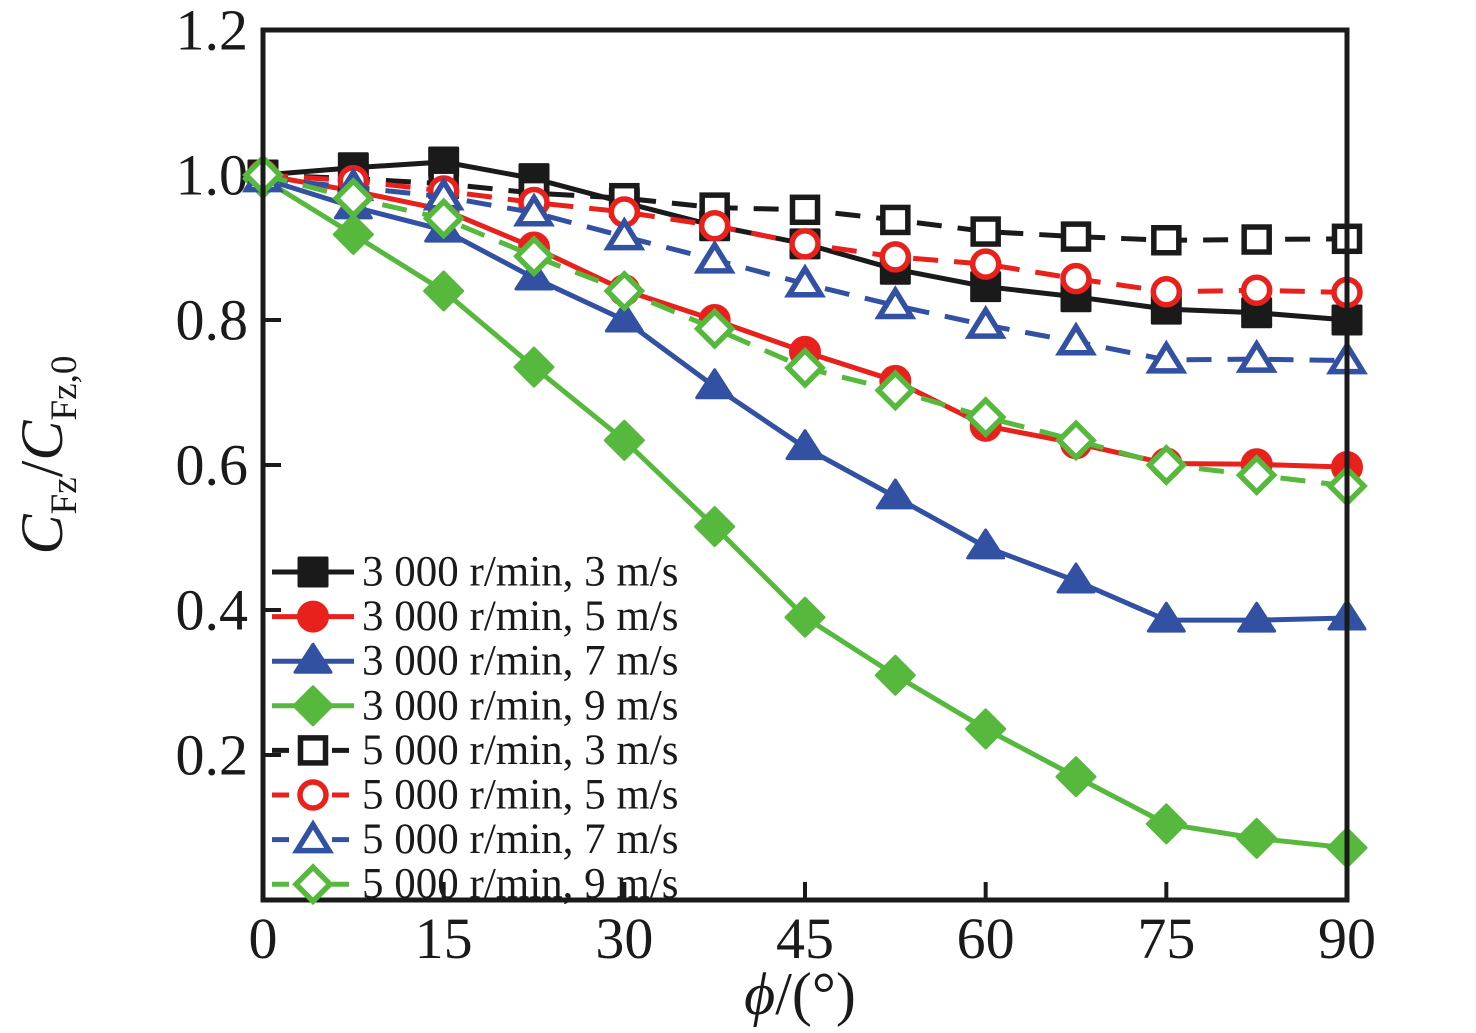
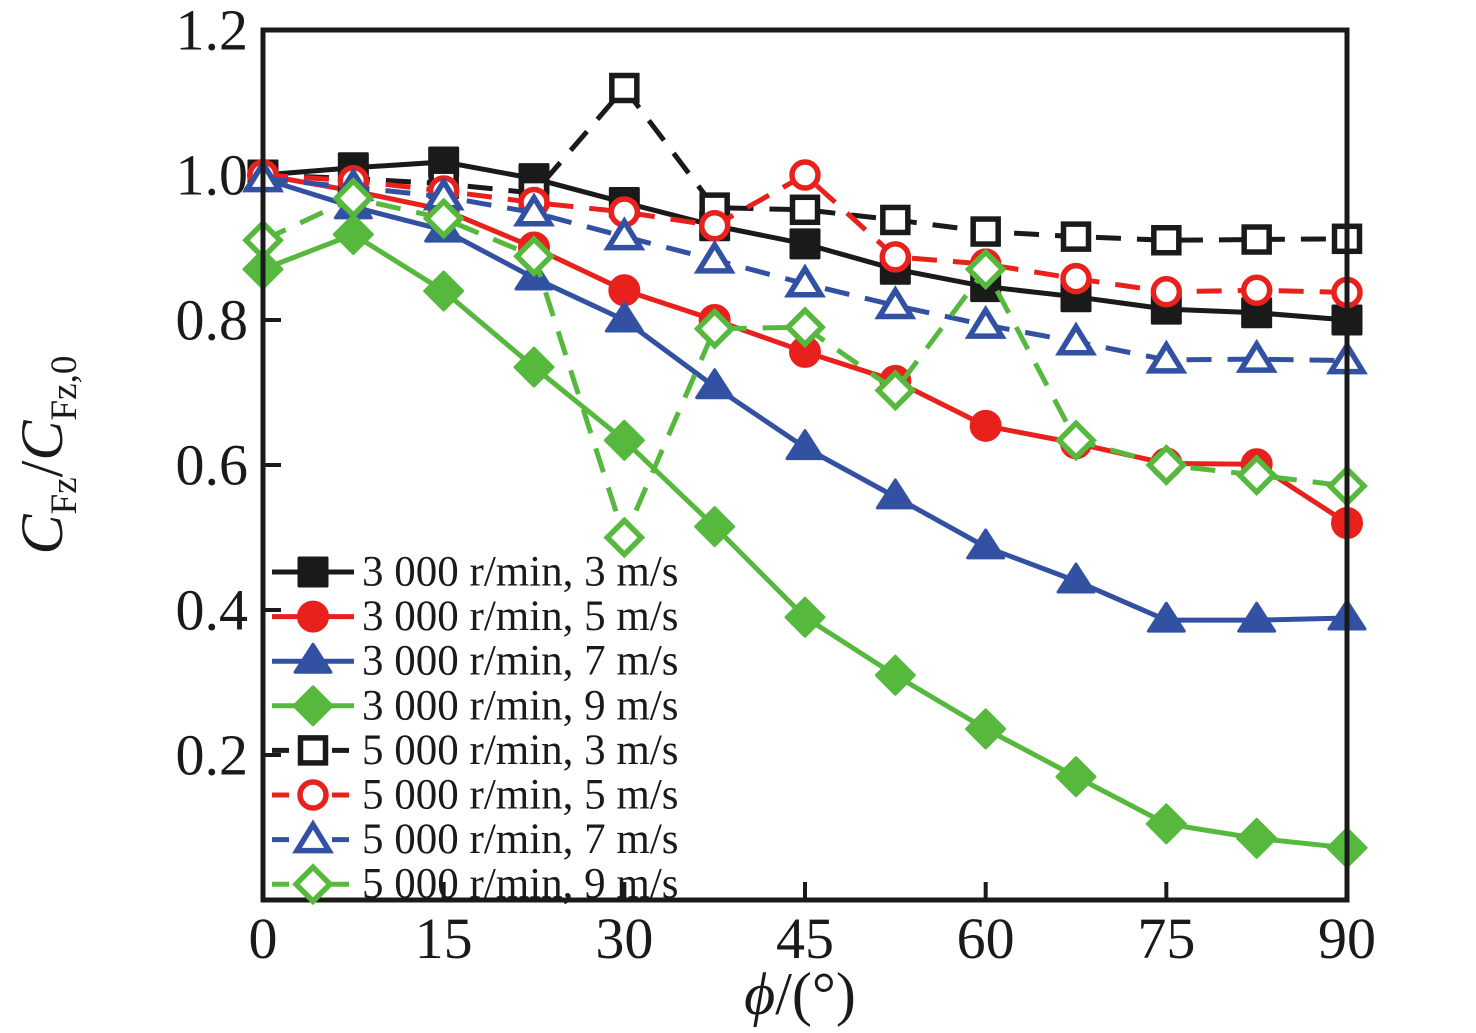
3 000 r/min, 9 m/s/0: 0.99 -> 0.87
5 000 r/min, 9 m/s/0: 1.00 -> 0.91
5 000 r/min, 3 m/s/30: 0.97 -> 1.12
5 000 r/min, 9 m/s/30: 0.84 -> 0.50
5 000 r/min, 5 m/s/45: 0.91 -> 1.00
5 000 r/min, 9 m/s/45: 0.73 -> 0.79
5 000 r/min, 9 m/s/60: 0.67 -> 0.87
3 000 r/min, 5 m/s/90: 0.60 -> 0.52
